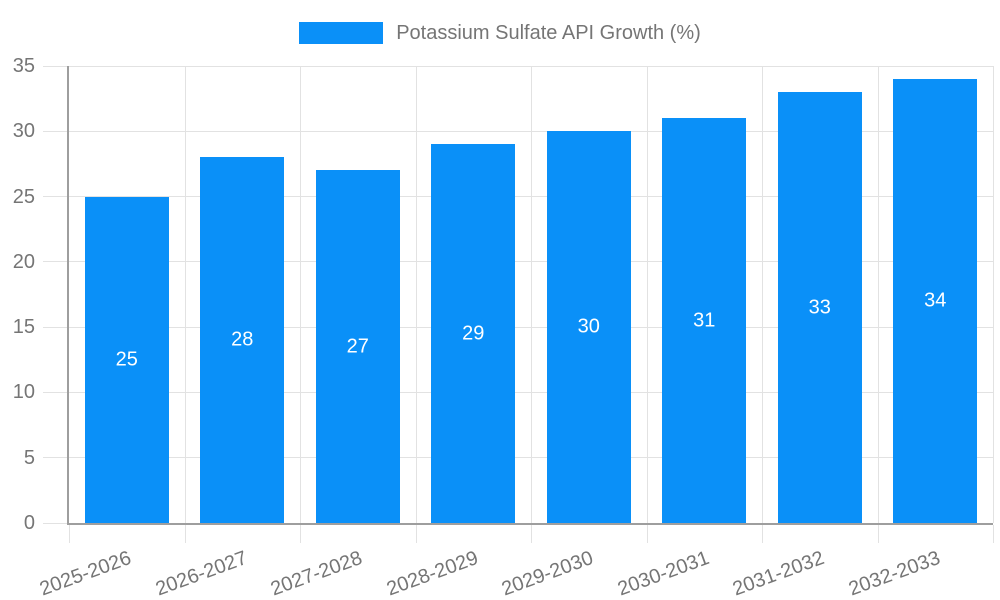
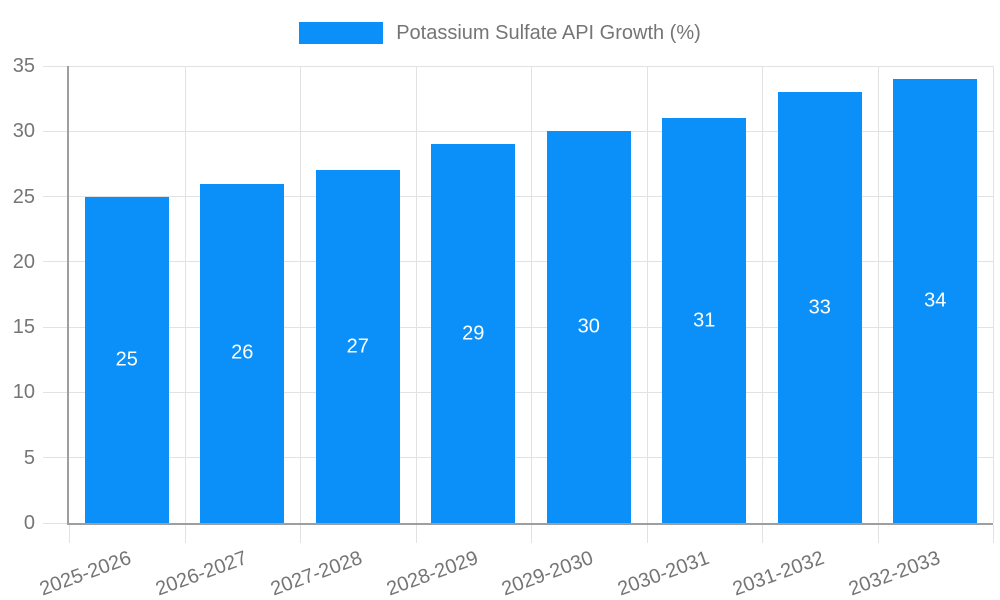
2026-2027: 28 -> 26
